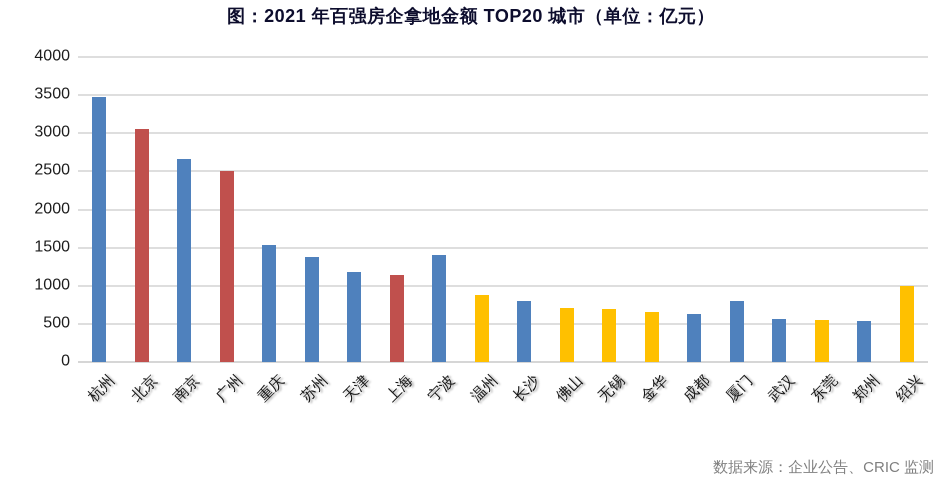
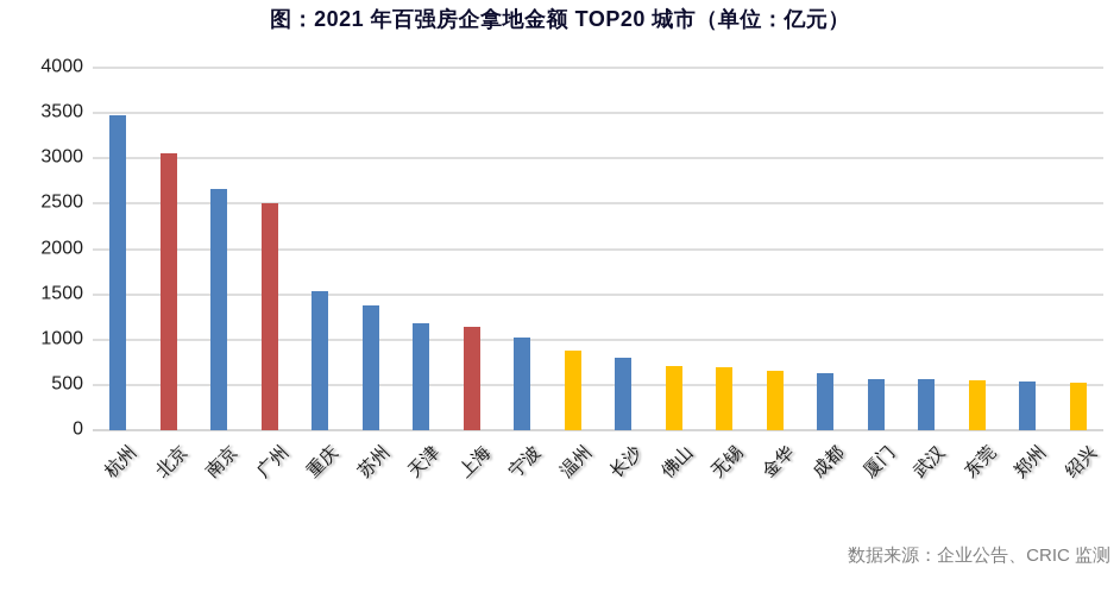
宁波: 1400 -> 1000
厦门: 800 -> 600
绍兴: 1000 -> 500
